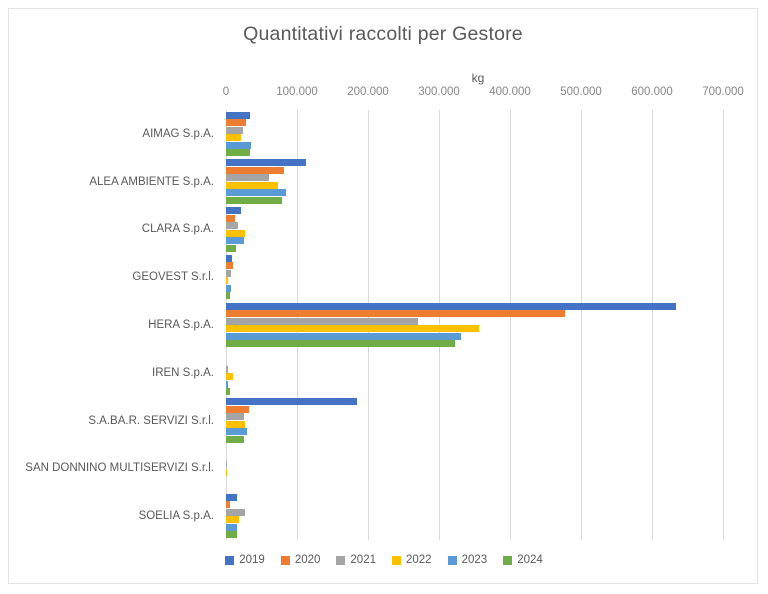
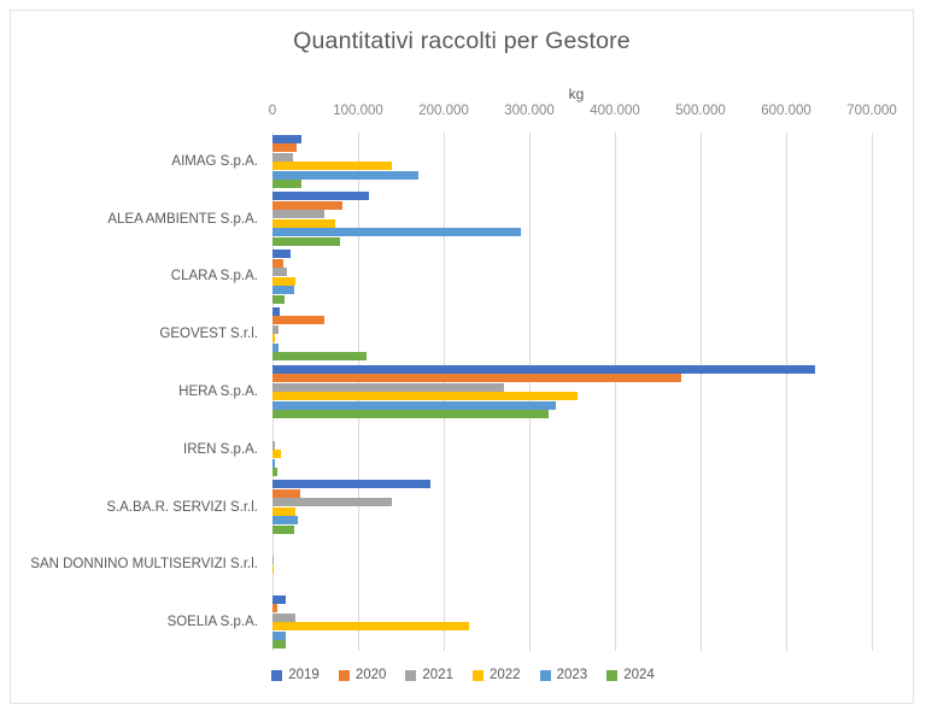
2022/AIMAG S.p.A.: 20000 -> 140000
2023/AIMAG S.p.A.: 40000 -> 170000
2023/ALEA AMBIENTE S.p.A.: 80000 -> 290000
2020/GEOVEST S.r.l.: 10000 -> 60000
2024/GEOVEST S.r.l.: 10000 -> 110000
2021/S.A.BA.R. SERVIZI S.r.l.: 30000 -> 140000
2022/SOELIA S.p.A.: 20000 -> 230000
